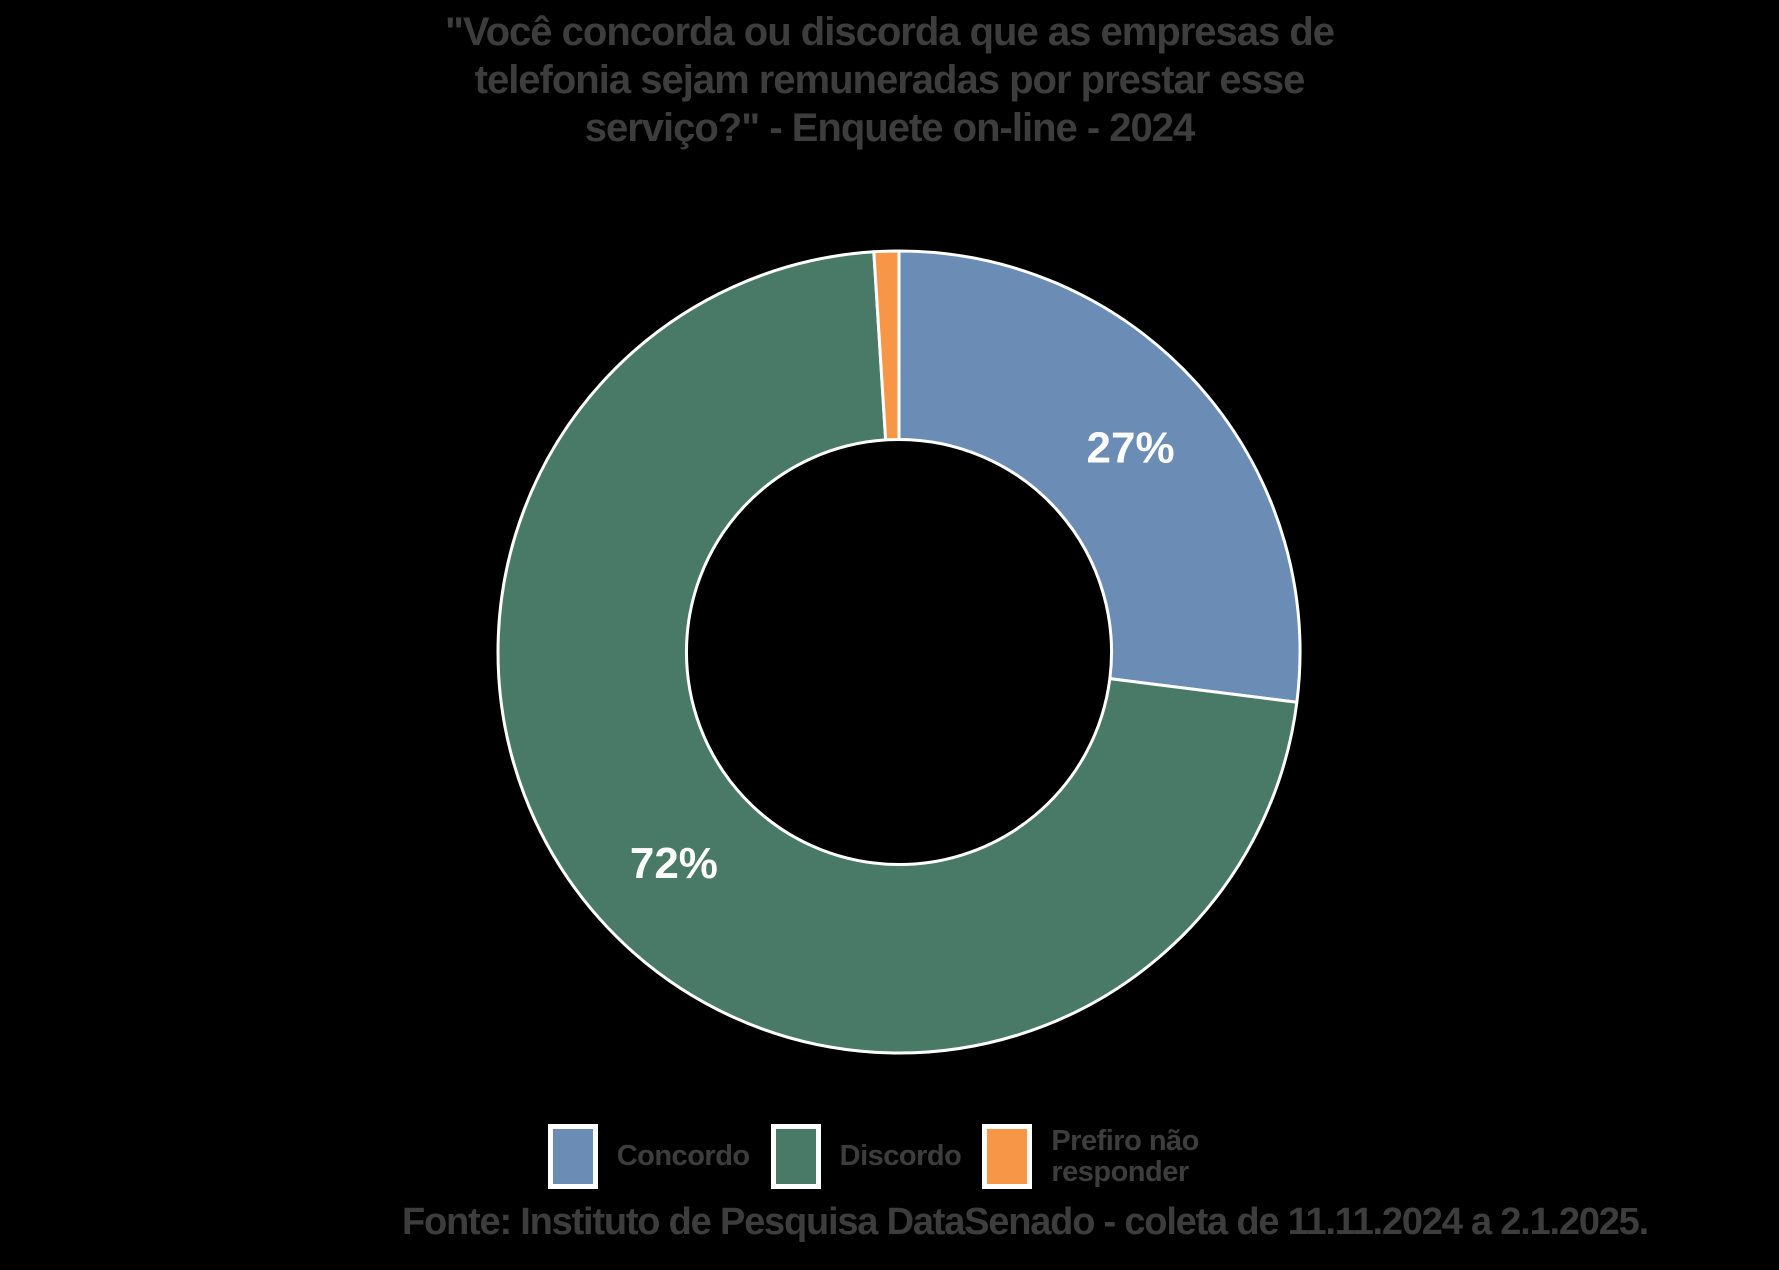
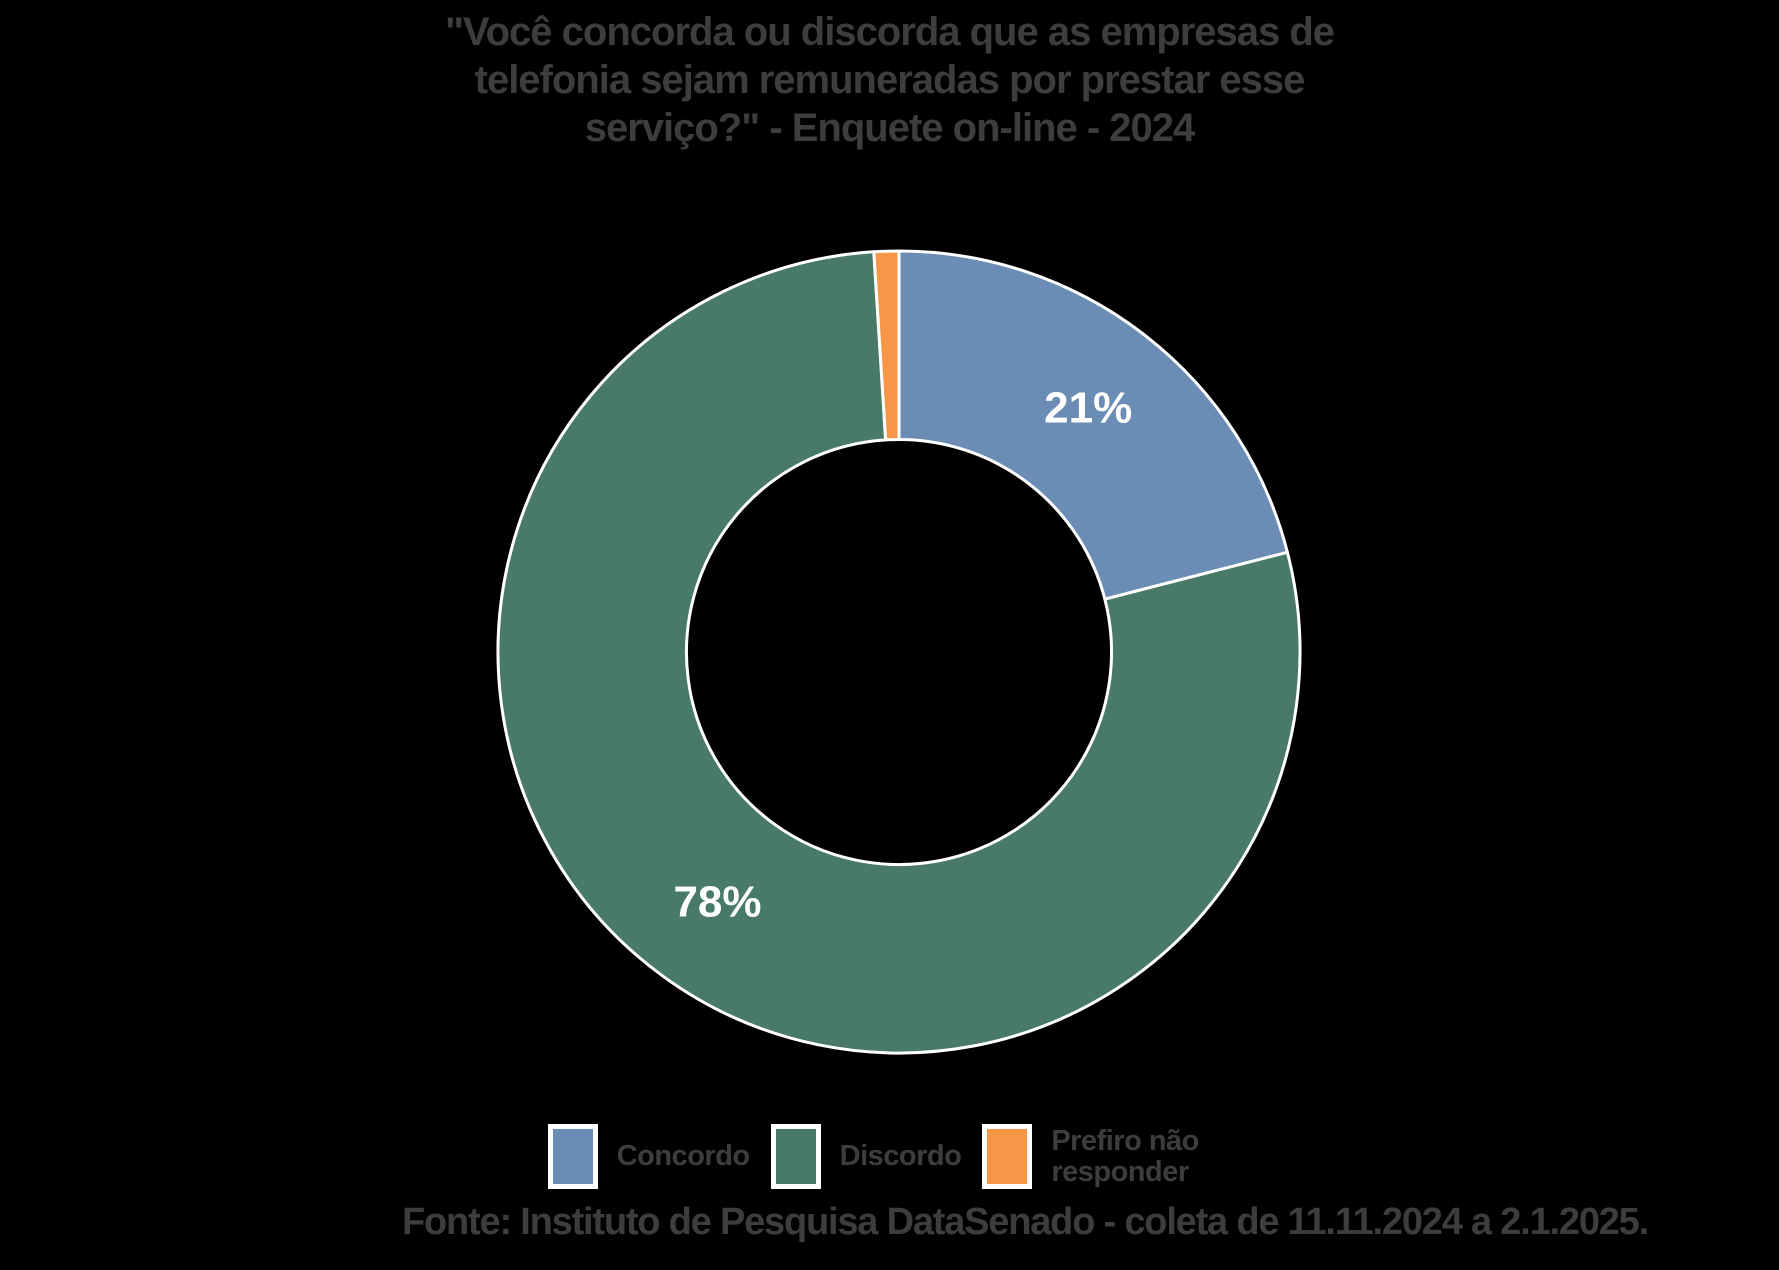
Concordo: 27% -> 21%
Discordo: 72% -> 78%
